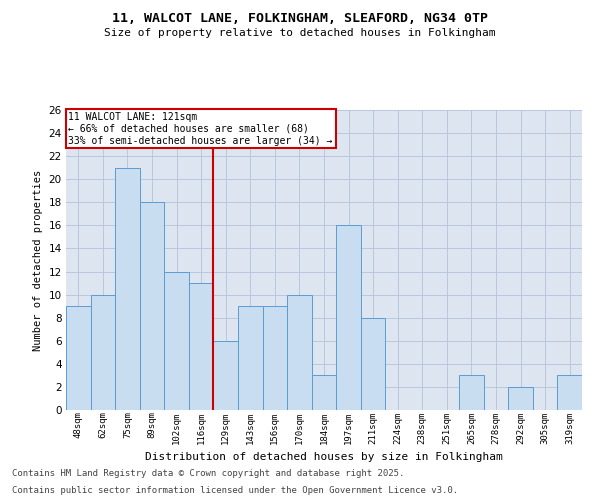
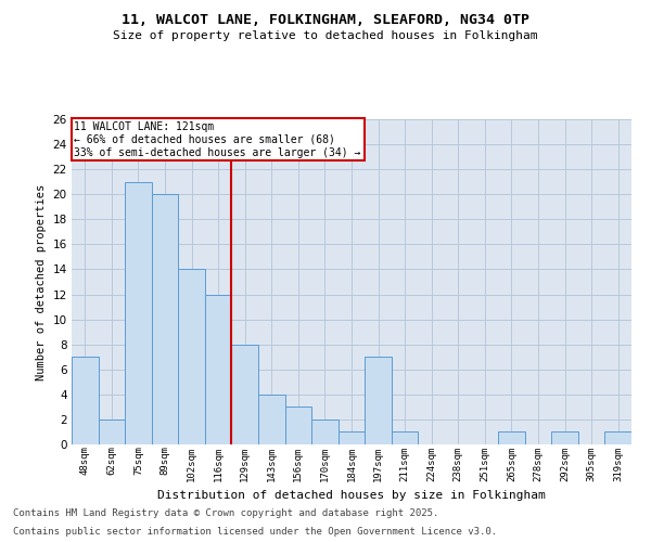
48sqm: 9 -> 7
62sqm: 10 -> 2
89sqm: 18 -> 20
102sqm: 12 -> 14
116sqm: 11 -> 12
129sqm: 6 -> 8
143sqm: 9 -> 4
156sqm: 9 -> 3
170sqm: 10 -> 2
184sqm: 3 -> 1
197sqm: 16 -> 7
211sqm: 8 -> 1
265sqm: 3 -> 1
292sqm: 2 -> 1
319sqm: 3 -> 1
